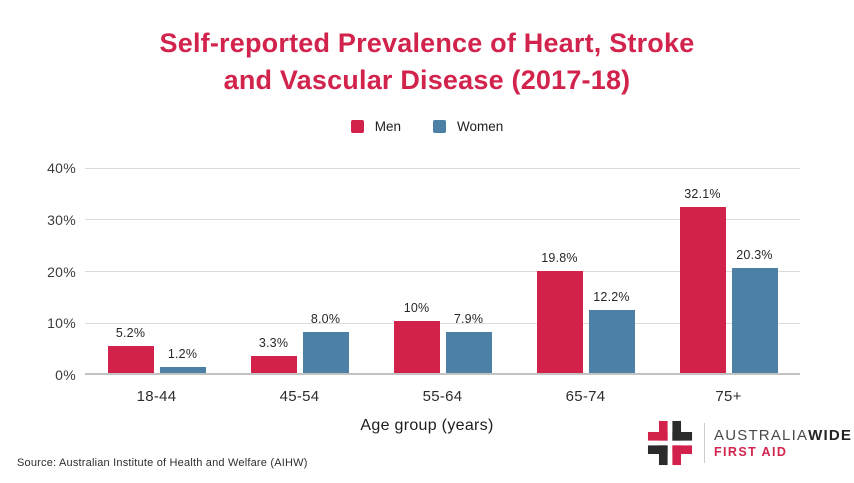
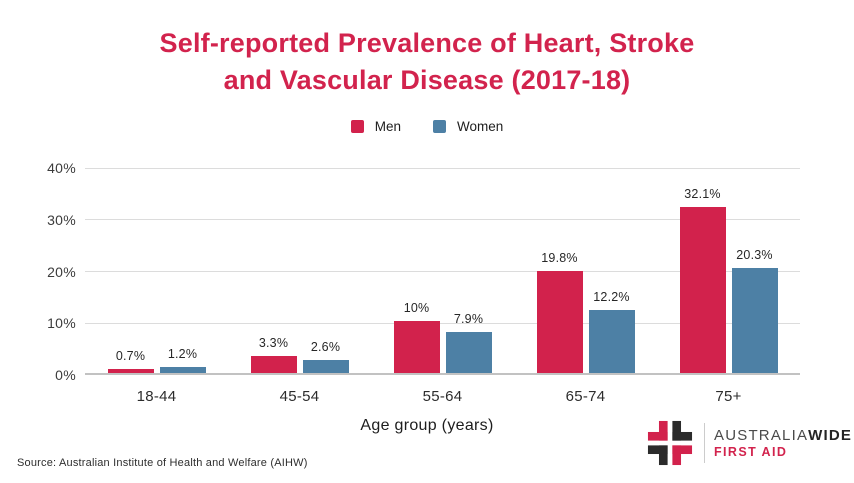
Men/18-44: 5.2% -> 0.7%
Women/45-54: 8.0% -> 2.6%
